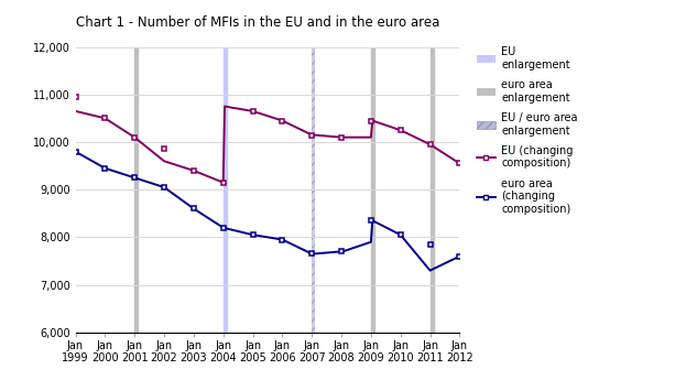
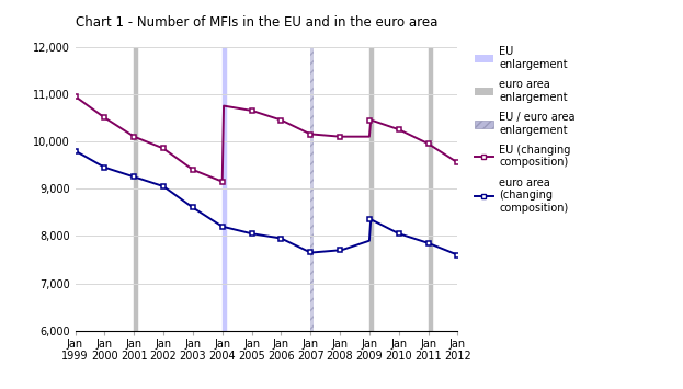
EU (changing composition)/Jan 1999: 10,650 -> 10,950
EU (changing composition)/Jan 2002: 9,600 -> 9,850
euro area (changing composition)/Jan 2011: 7,300 -> 7,850
